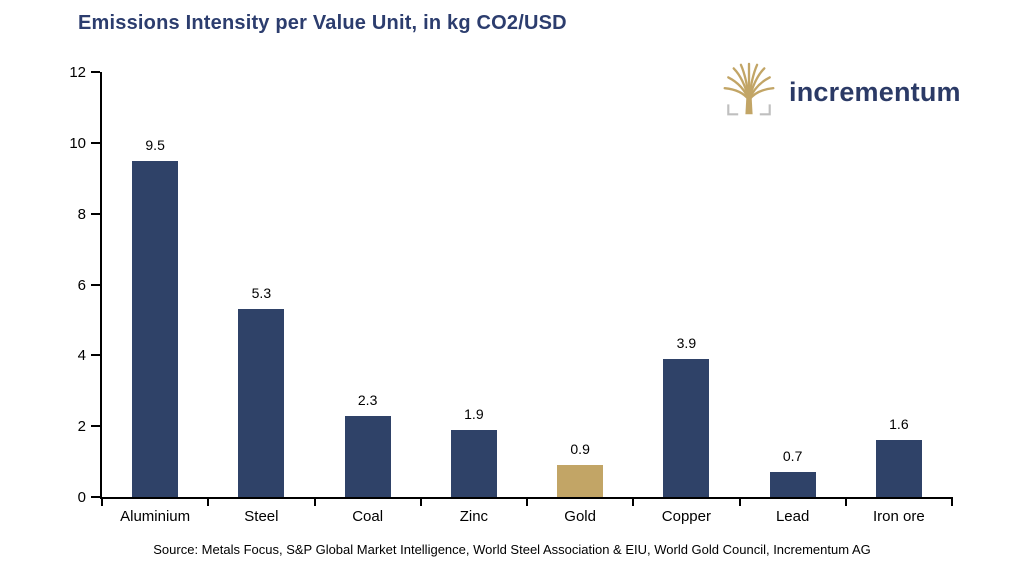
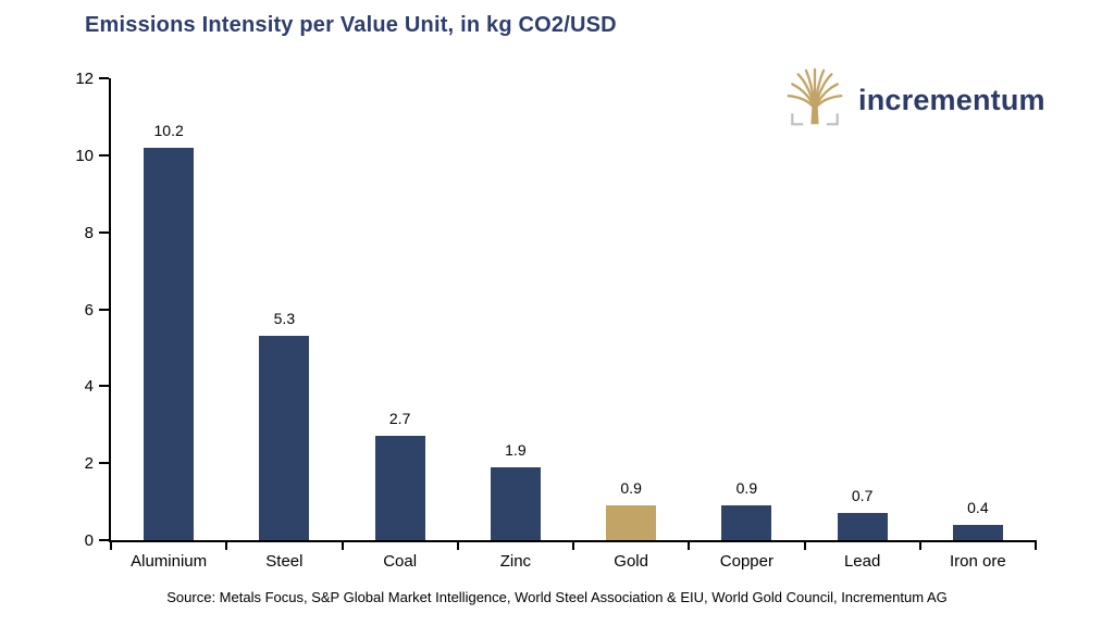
Aluminium: 9.5 -> 10.2
Coal: 2.3 -> 2.7
Copper: 3.9 -> 0.9
Iron ore: 1.6 -> 0.4
